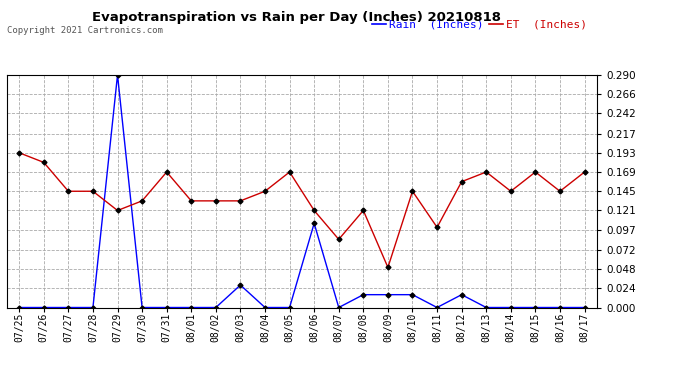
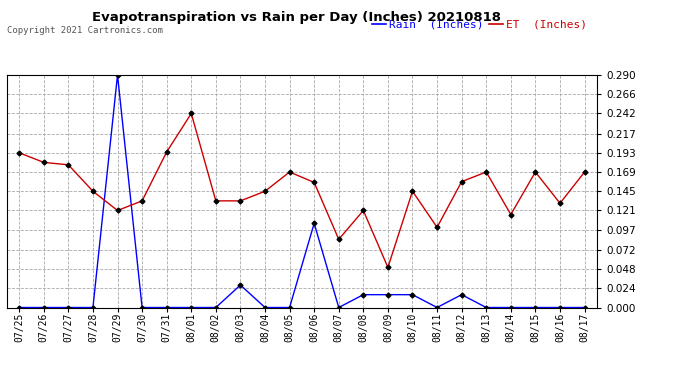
ET (Inches)/07/27: 0.145 -> 0.178
ET (Inches)/07/31: 0.169 -> 0.194
ET (Inches)/08/01: 0.133 -> 0.242
ET (Inches)/08/06: 0.121 -> 0.156
ET (Inches)/08/14: 0.145 -> 0.116
ET (Inches)/08/16: 0.145 -> 0.130
